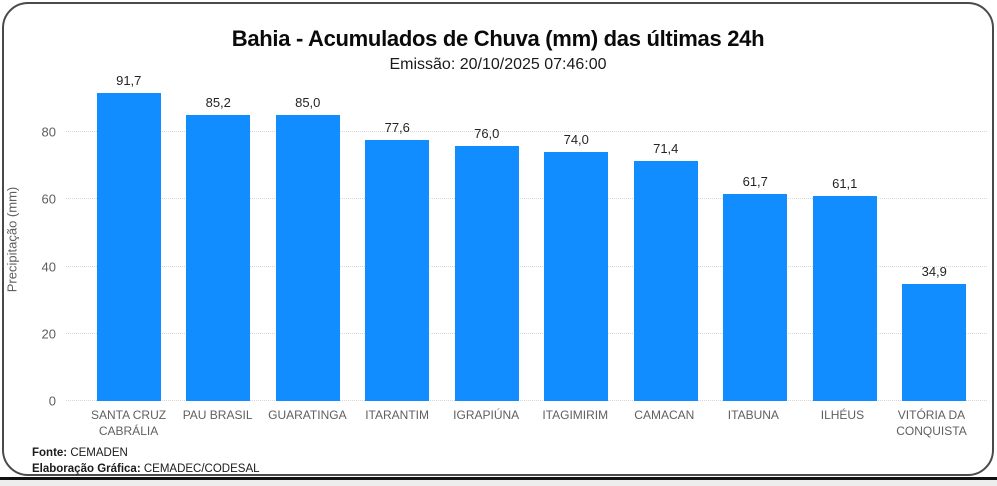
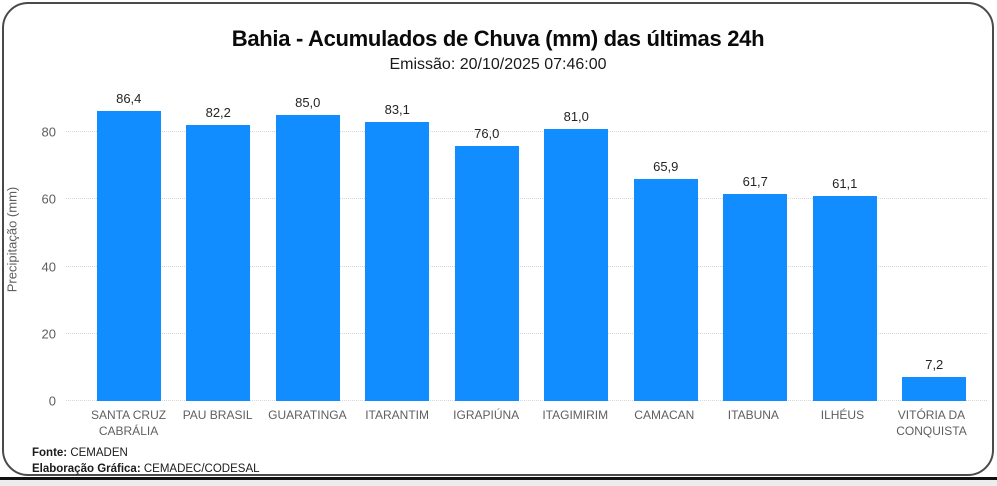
SANTA CRUZ CABRÁLIA: 91,7 -> 86,4
PAU BRASIL: 85,2 -> 82,2
ITARANTIM: 77,6 -> 83,1
ITAGIMIRIM: 74,0 -> 81,0
CAMACAN: 71,4 -> 65,9
VITÓRIA DA CONQUISTA: 34,9 -> 7,2
